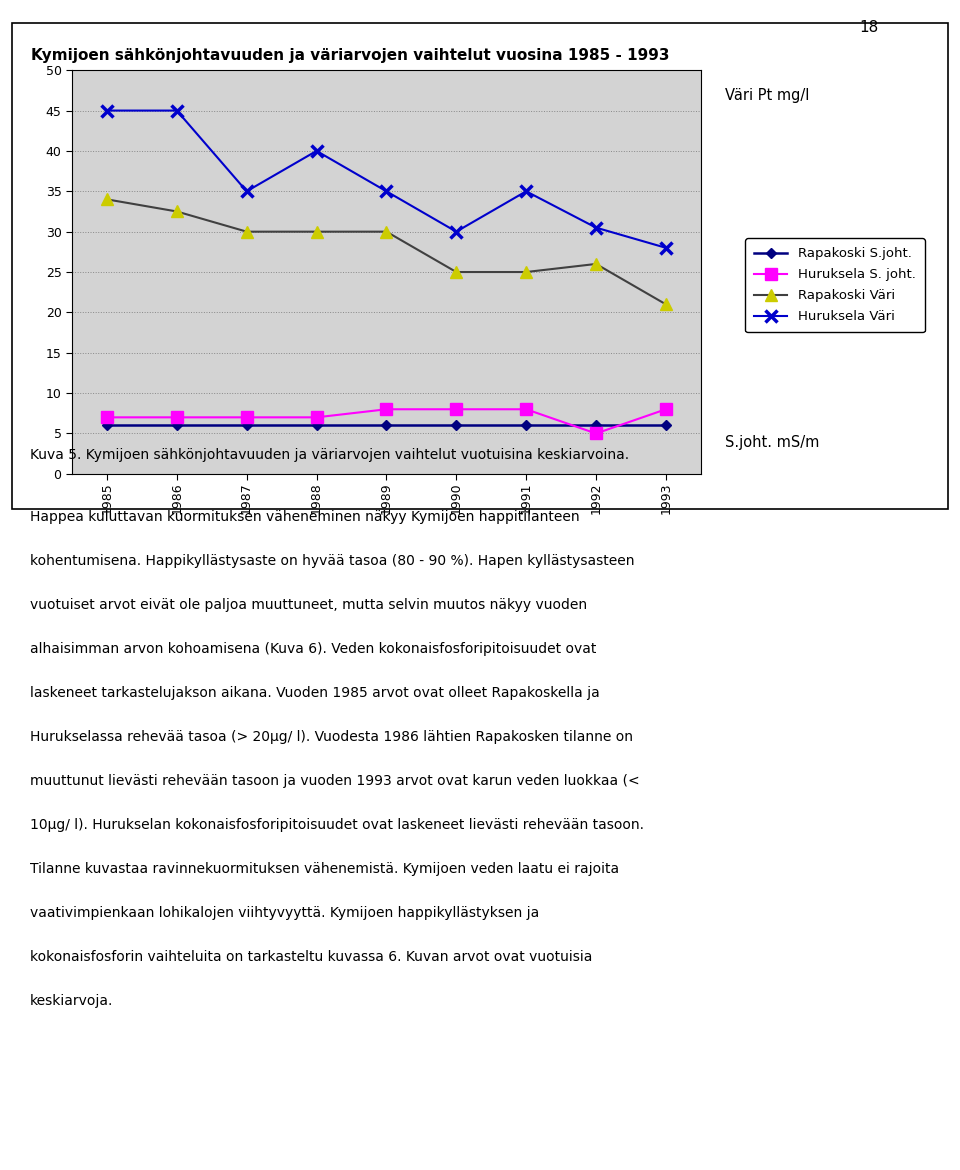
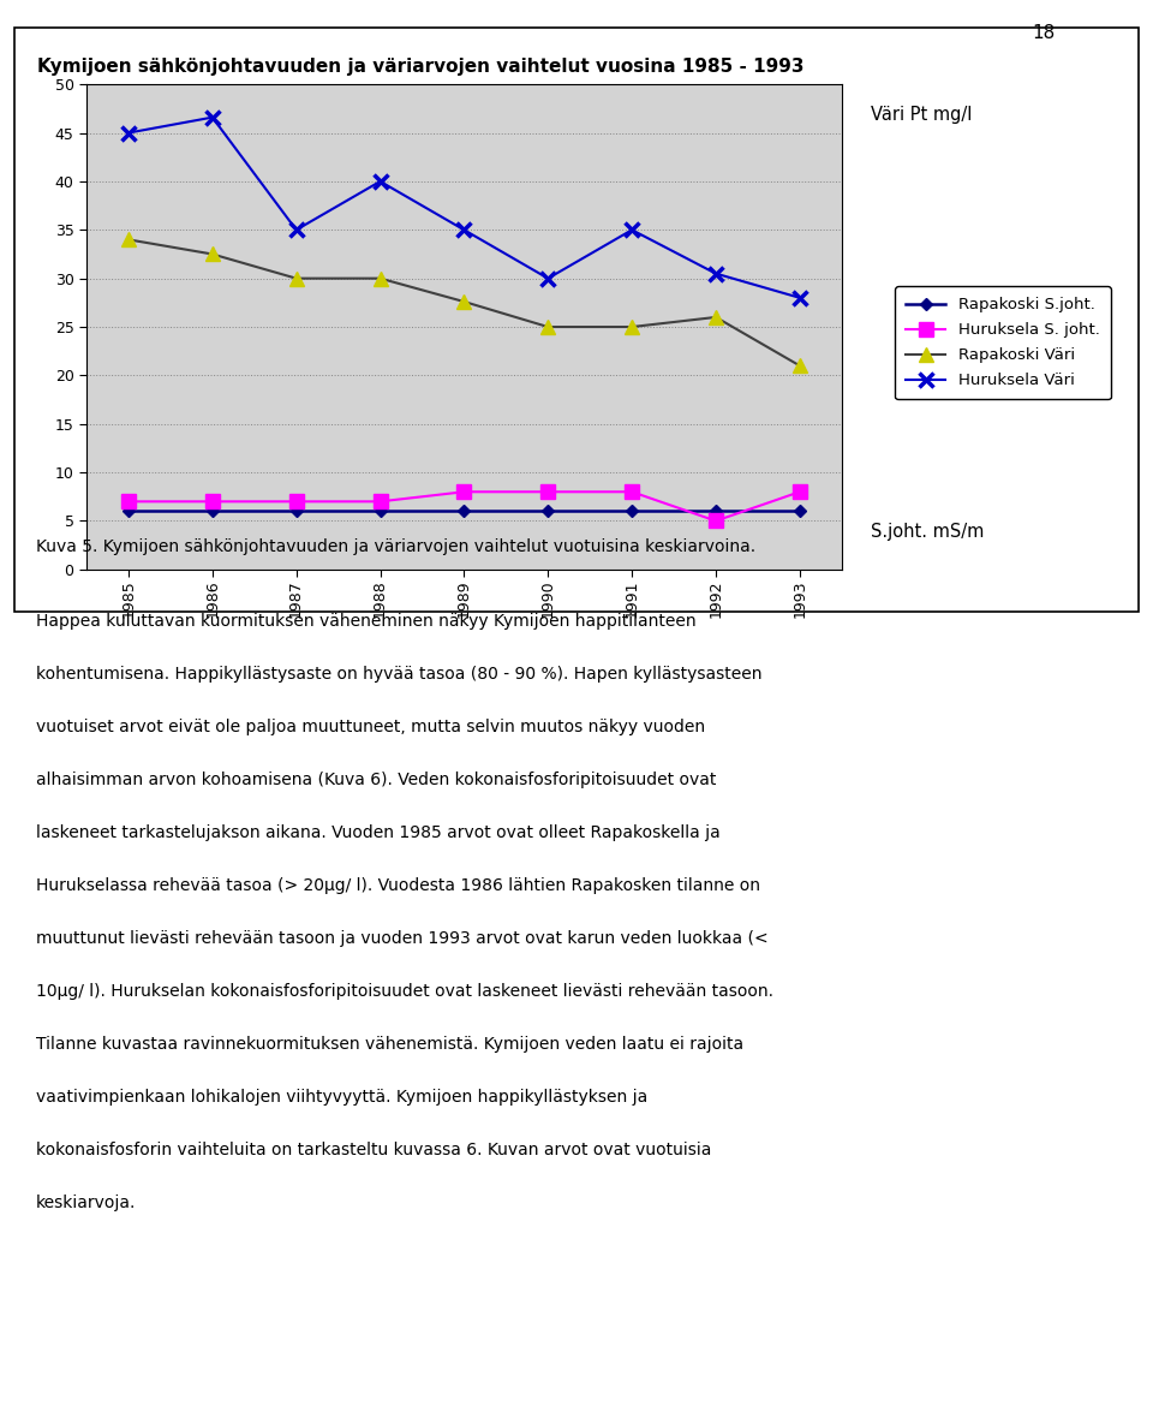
Huruksela Väri/1986: 45.0 -> 46.6
Rapakoski Väri/1989: 30.0 -> 27.6
